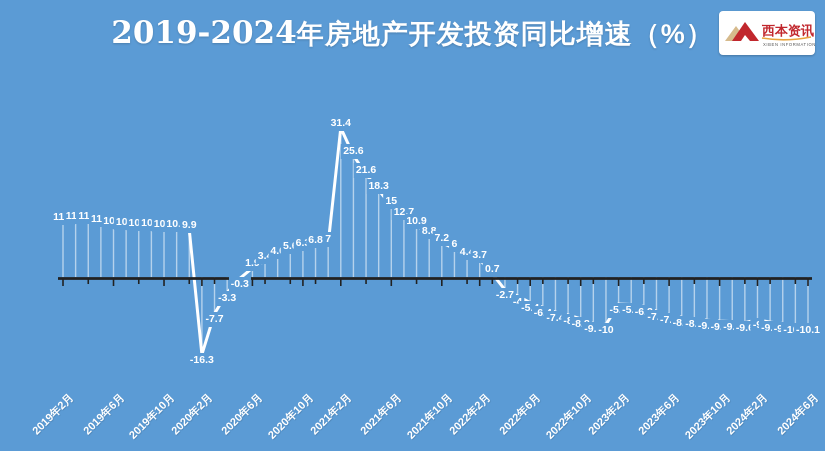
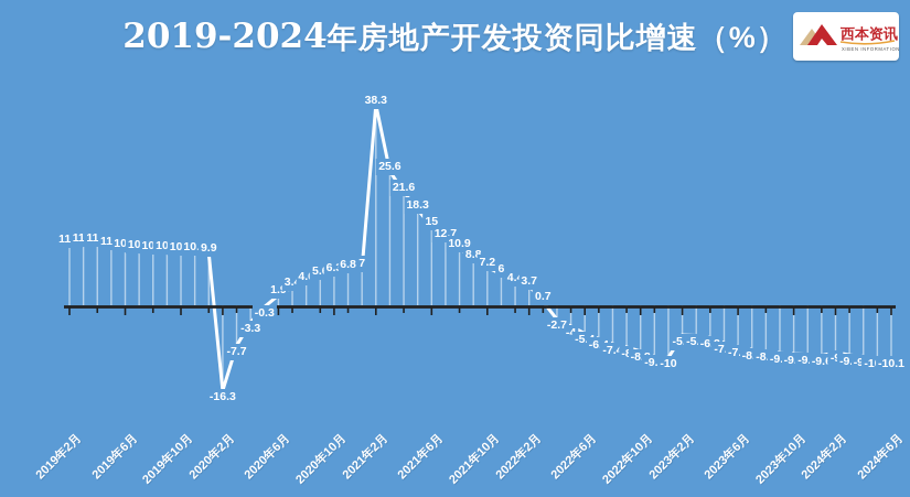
2021年2月: 31.4 -> 38.3
